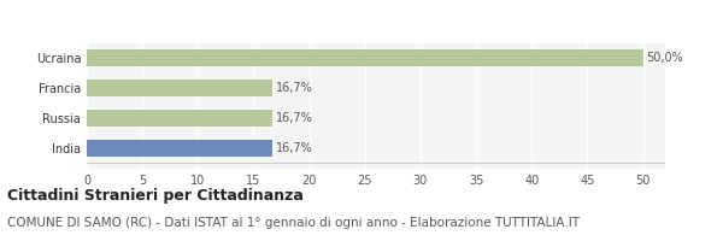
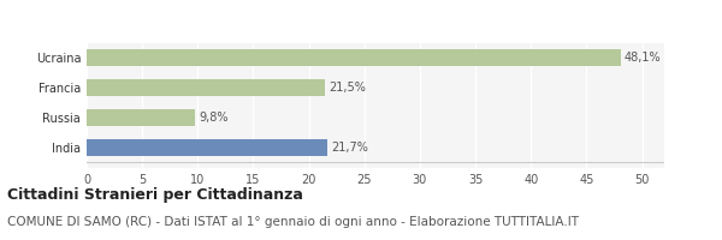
Ucraina: 50,0% -> 48,1%
Francia: 16,7% -> 21,5%
Russia: 16,7% -> 9,8%
India: 16,7% -> 21,7%
